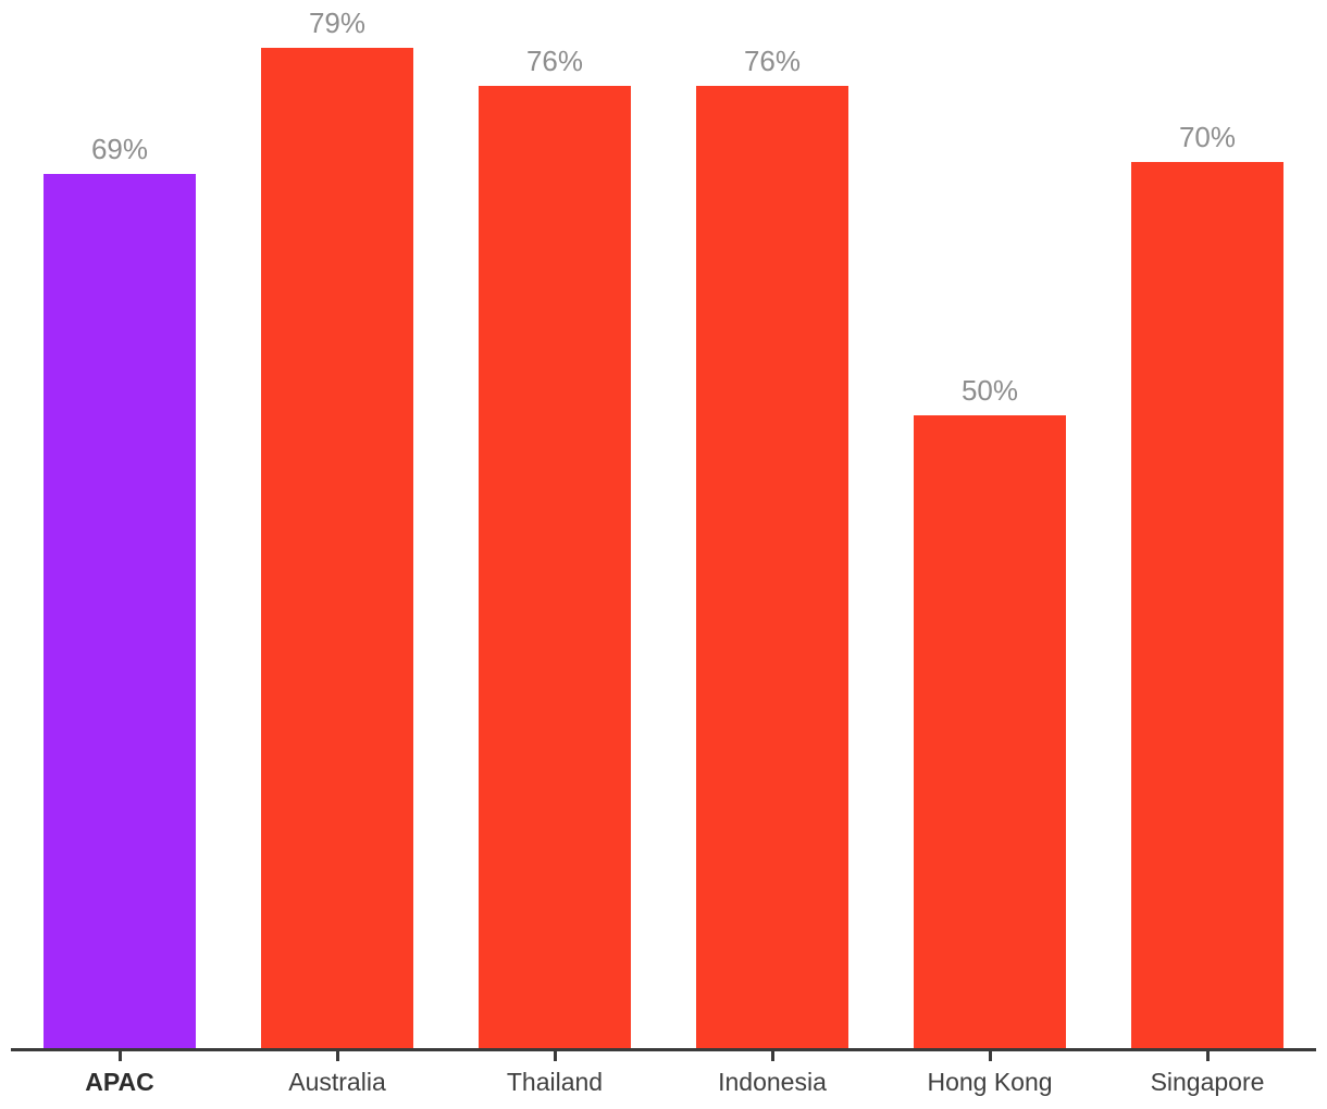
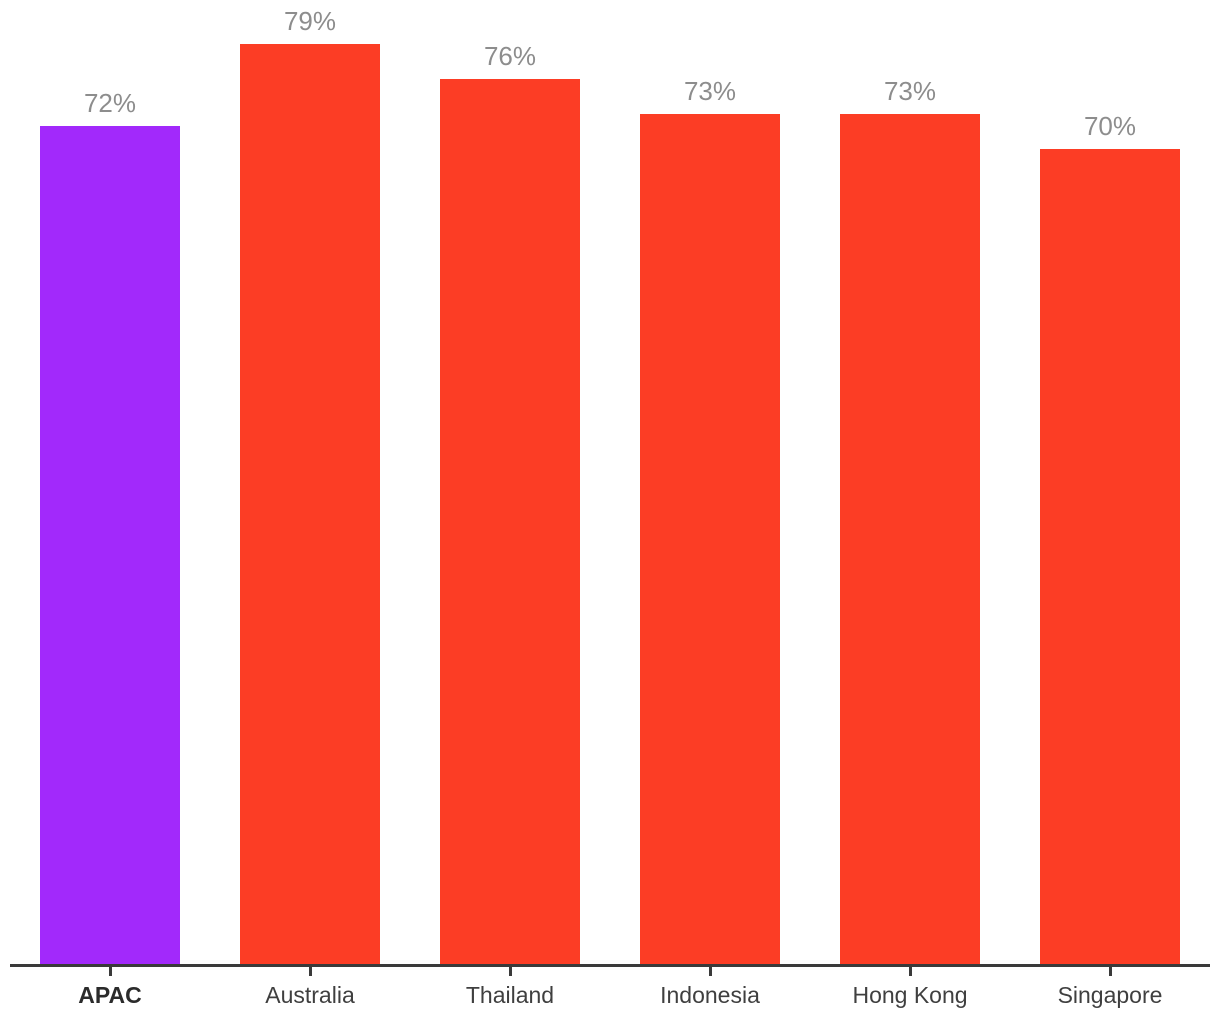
APAC: 69% -> 72%
Indonesia: 76% -> 73%
Hong Kong: 50% -> 73%
